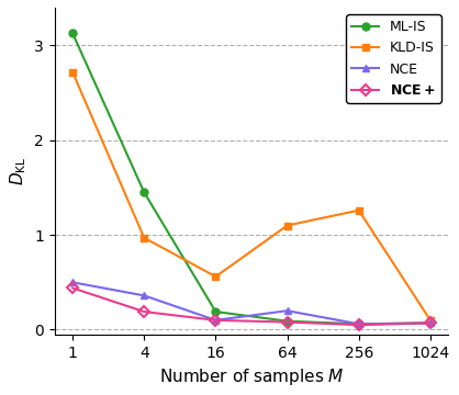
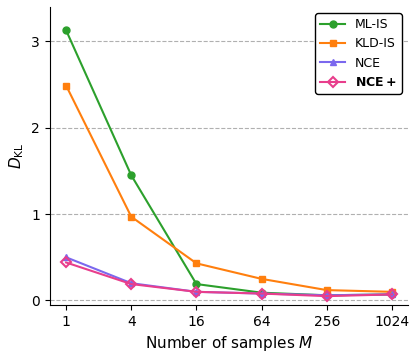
KLD-IS/1: 2.72 -> 2.49
NCE/4: 0.36 -> 0.20
KLD-IS/16: 0.56 -> 0.43
KLD-IS/64: 1.10 -> 0.25
NCE/64: 0.20 -> 0.08
KLD-IS/256: 1.26 -> 0.12
